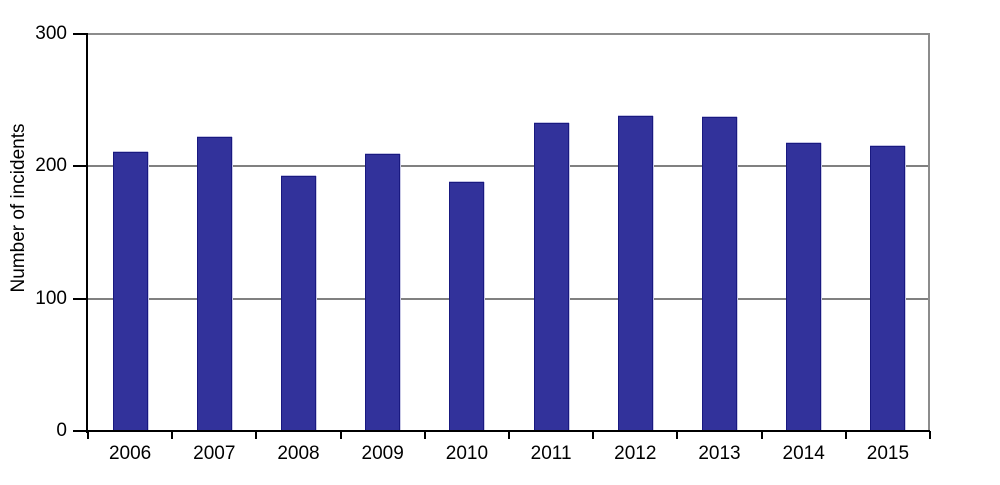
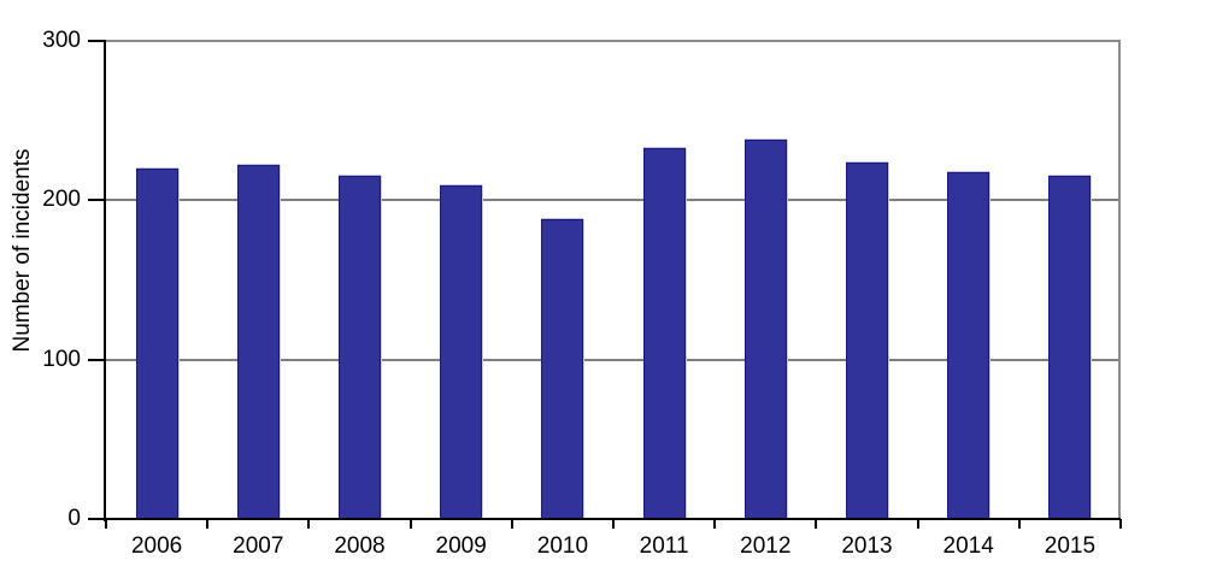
2006: 211 -> 220
2008: 193 -> 215
2013: 237 -> 224
